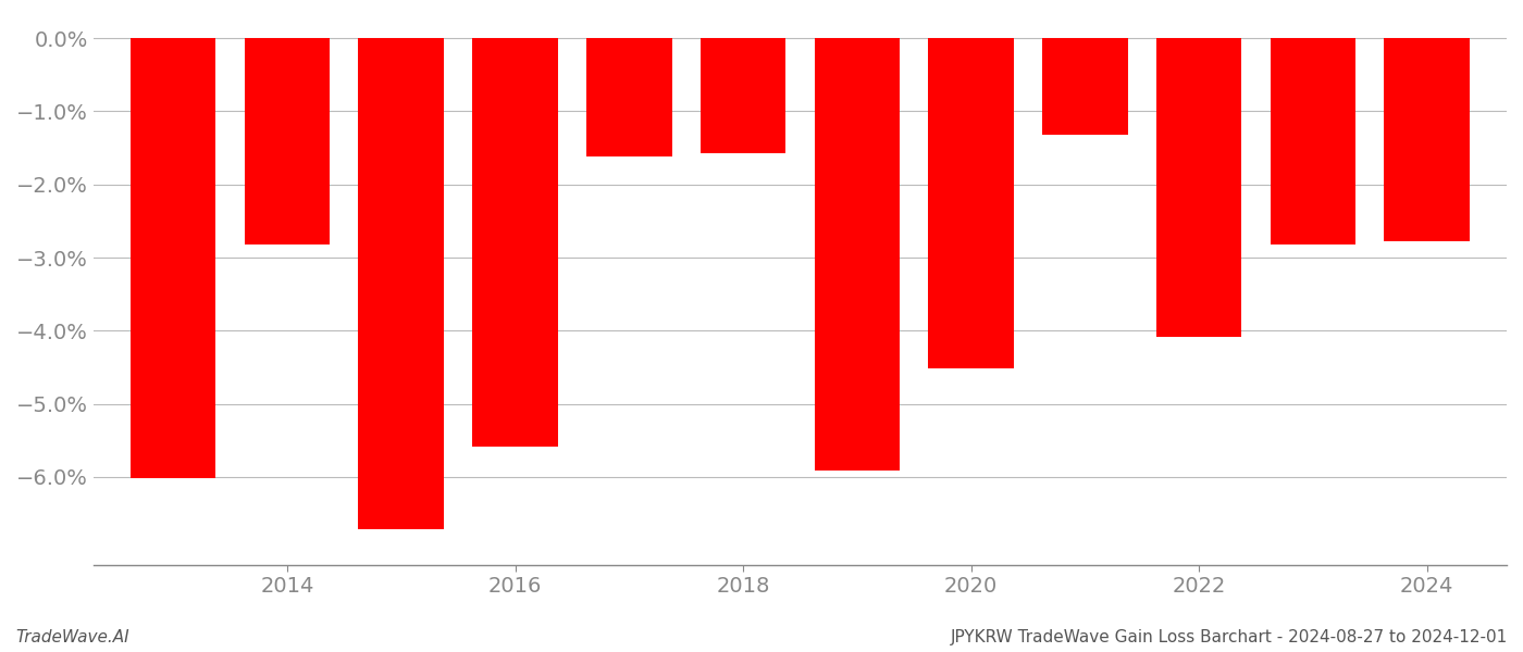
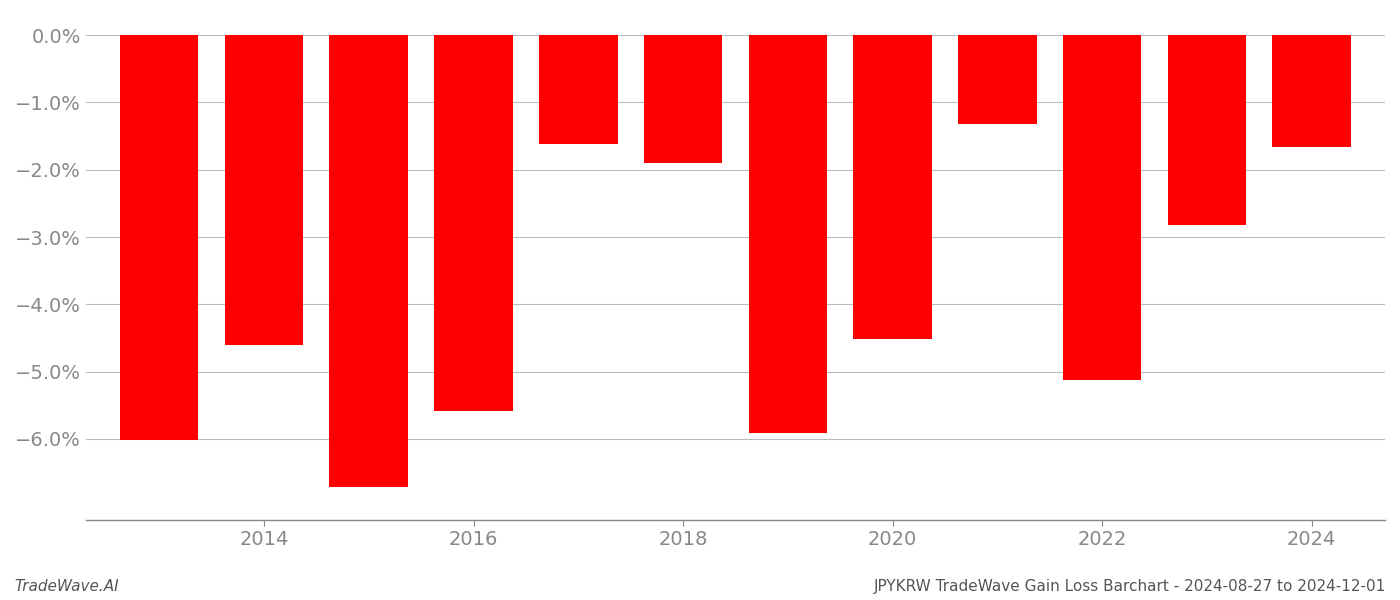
2014: -2.82% -> -4.60%
2018: -1.58% -> -1.90%
2022: -4.08% -> -5.12%
2024: -2.78% -> -1.66%
